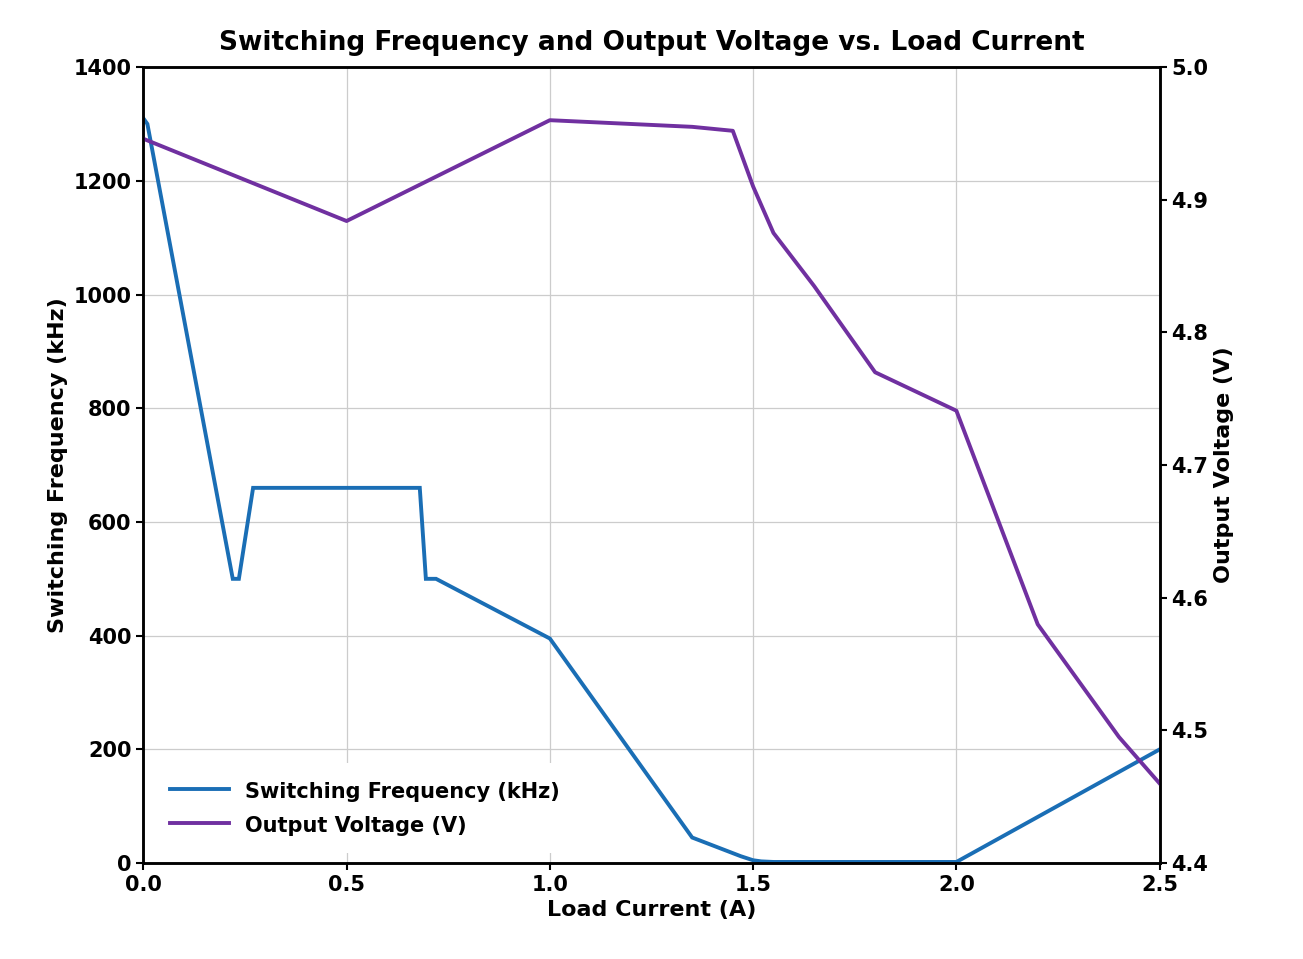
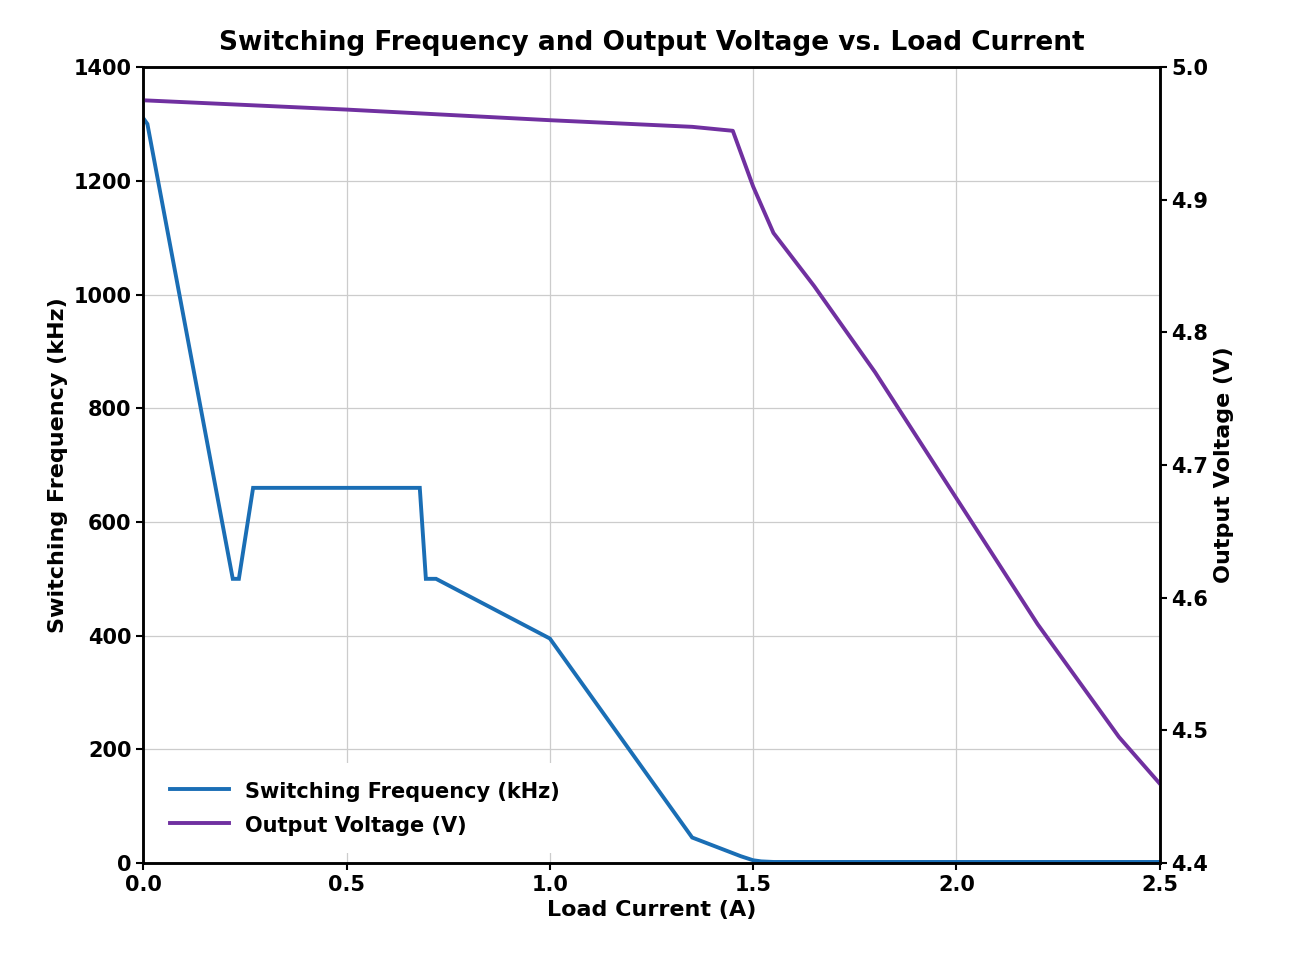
Output Voltage (V)/0.0: 4.946 -> 4.975
Output Voltage (V)/0.5: 4.884 -> 4.968
Output Voltage (V)/2.0: 4.741 -> 4.675
Switching Frequency (kHz)/2.5: 200 -> 2
